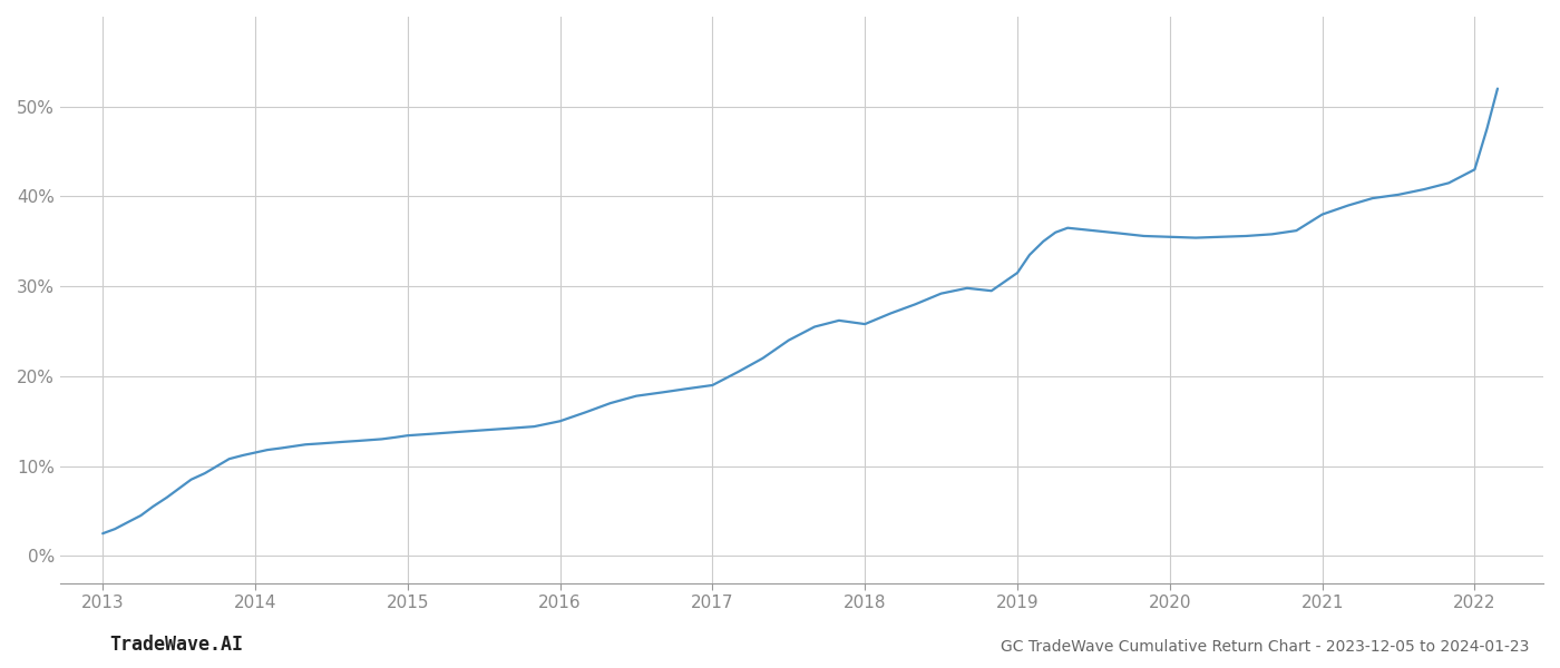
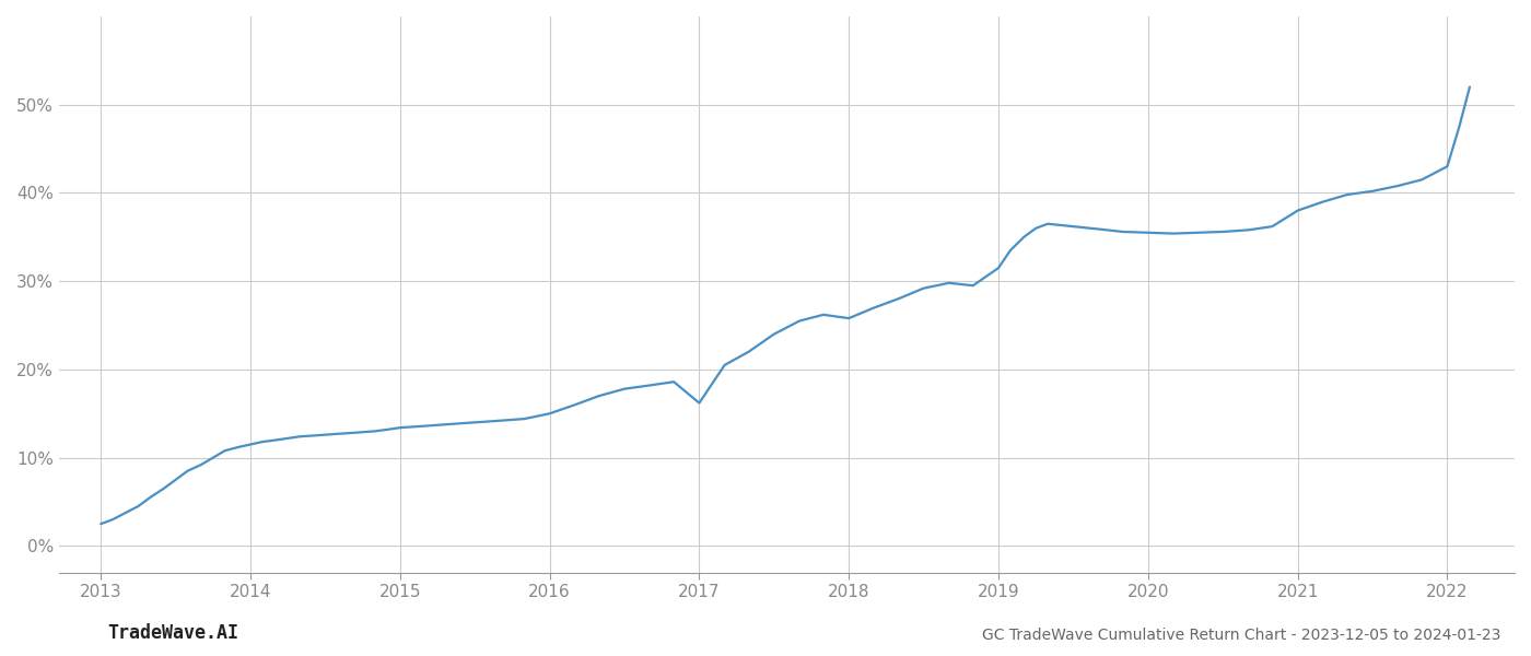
2017: 19.0% -> 16.2%
